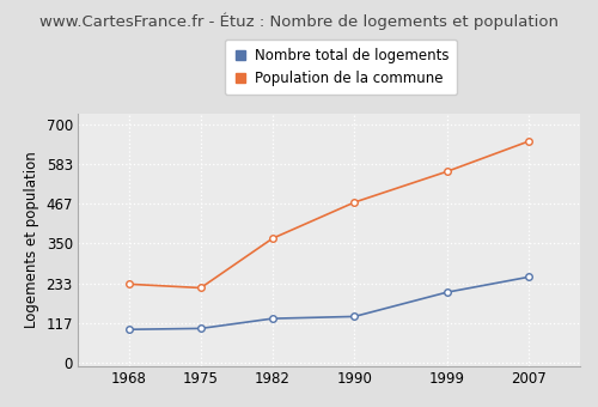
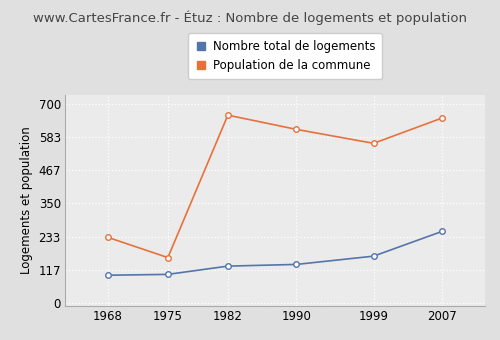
Population de la commune/1975: 220 -> 160
Population de la commune/1982: 365 -> 660
Population de la commune/1990: 471 -> 610
Nombre total de logements/1999: 207 -> 165
